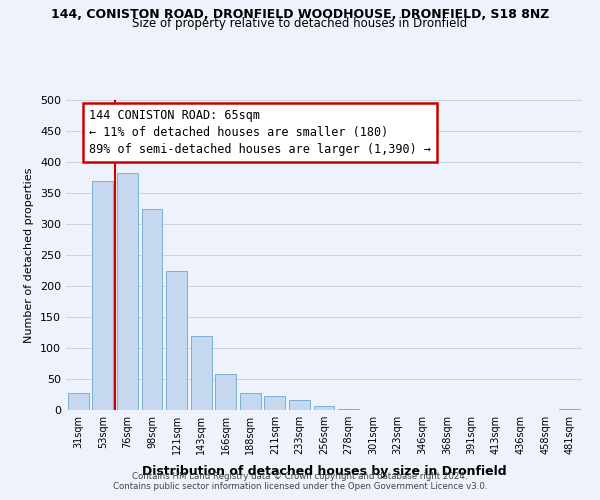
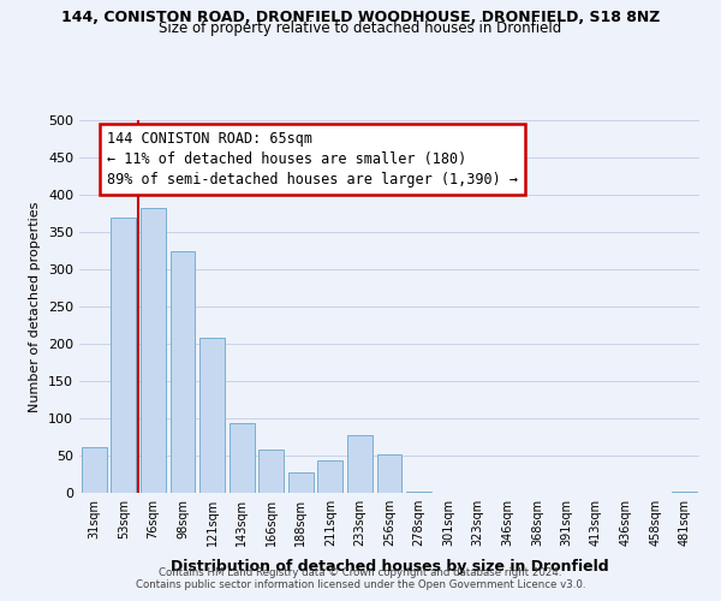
31sqm: 27 -> 62
121sqm: 225 -> 208
143sqm: 120 -> 94
211sqm: 22 -> 44
233sqm: 16 -> 78
256sqm: 6 -> 52
